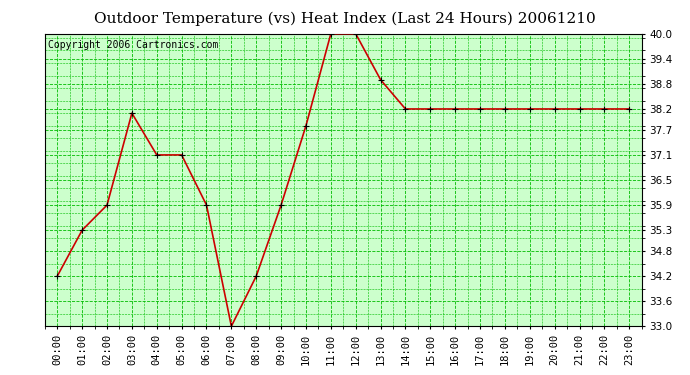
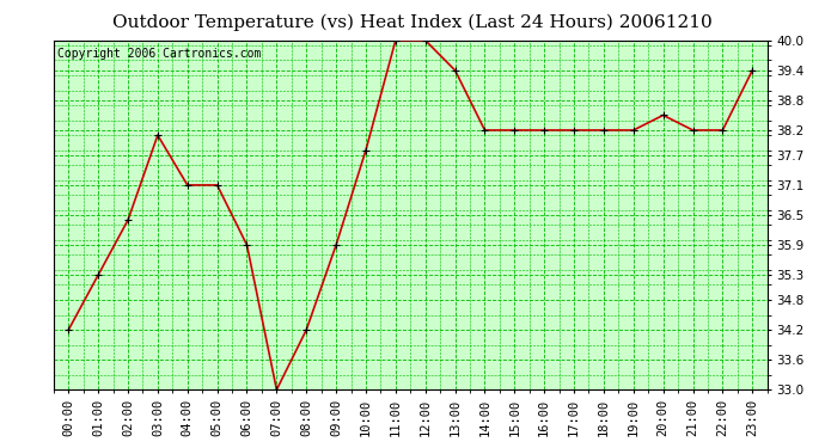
02:00: 35.9 -> 36.4
13:00: 38.9 -> 39.4
20:00: 38.2 -> 38.5
23:00: 38.2 -> 39.4
